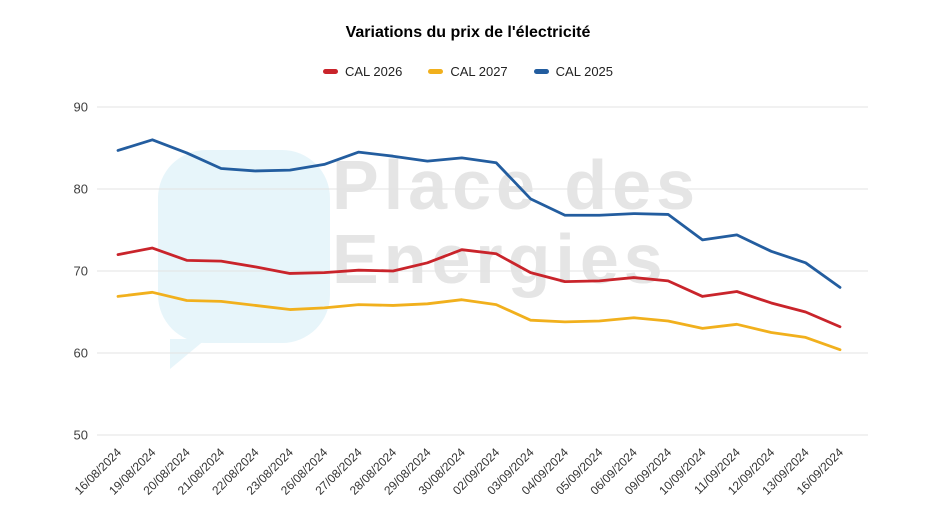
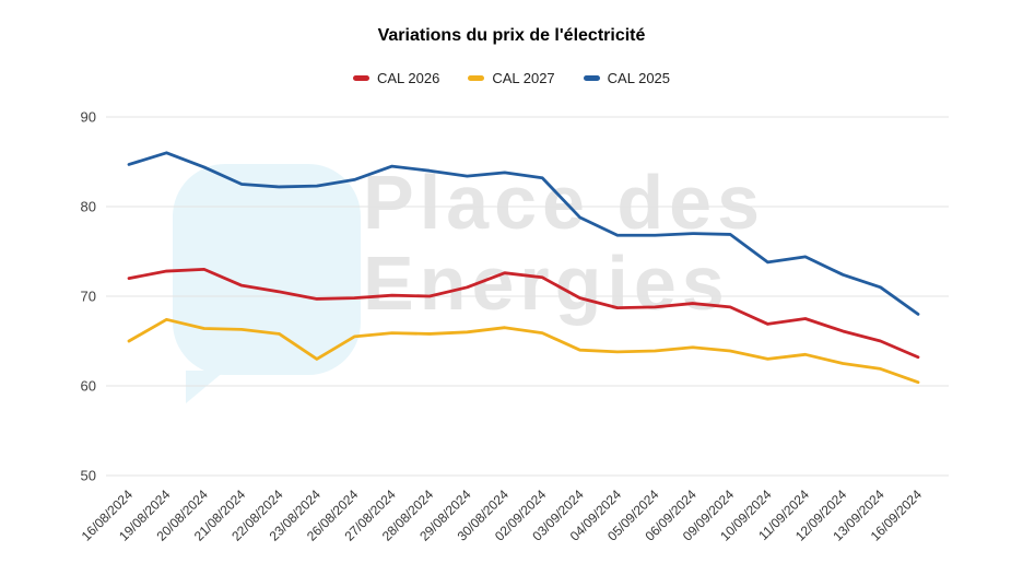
CAL 2027/16/08/2024: 67 -> 65
CAL 2026/20/08/2024: 71 -> 73
CAL 2027/23/08/2024: 65 -> 63
